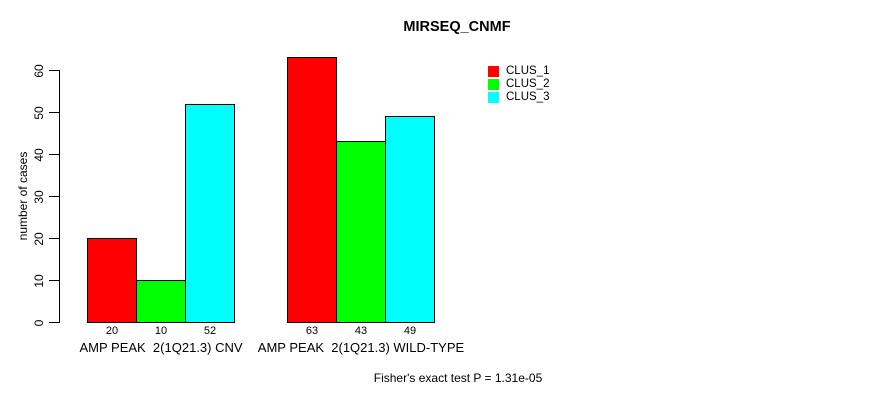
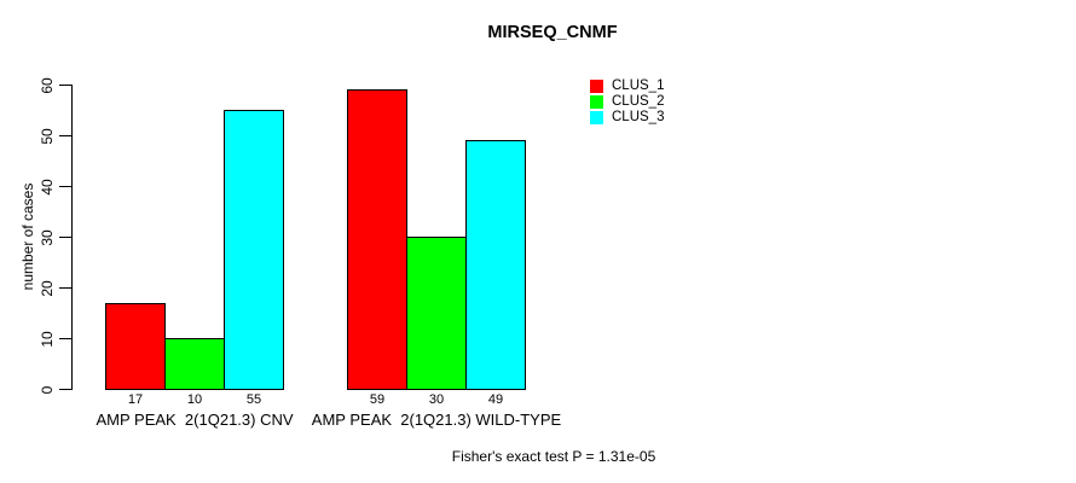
CLUS_1/AMP PEAK 2(1Q21.3) CNV: 20 -> 17
CLUS_3/AMP PEAK 2(1Q21.3) CNV: 52 -> 55
CLUS_1/AMP PEAK 2(1Q21.3) WILD-TYPE: 63 -> 59
CLUS_2/AMP PEAK 2(1Q21.3) WILD-TYPE: 43 -> 30
